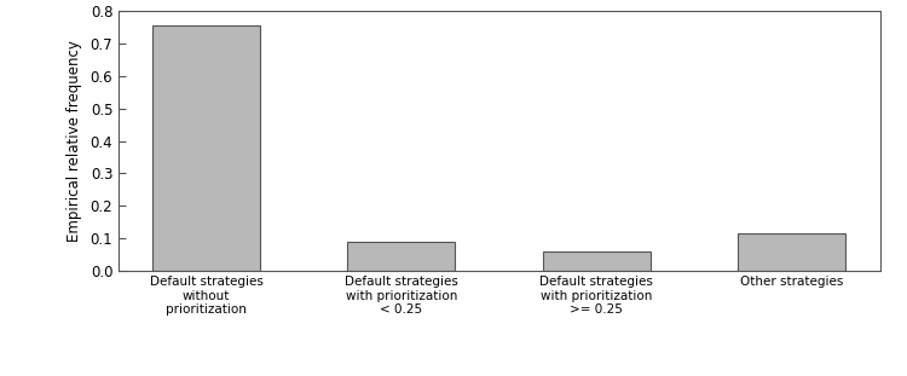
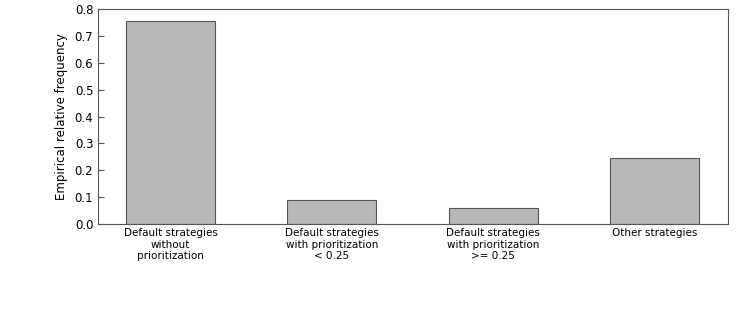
Other strategies: 0.115 -> 0.245
